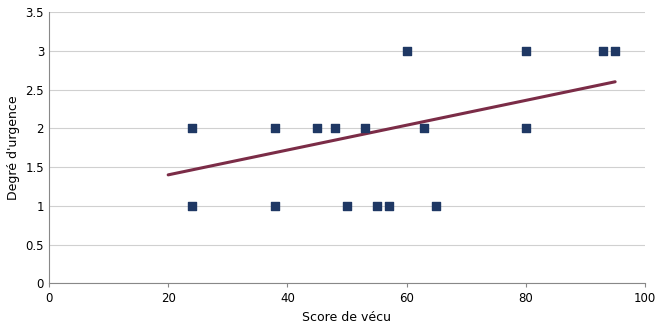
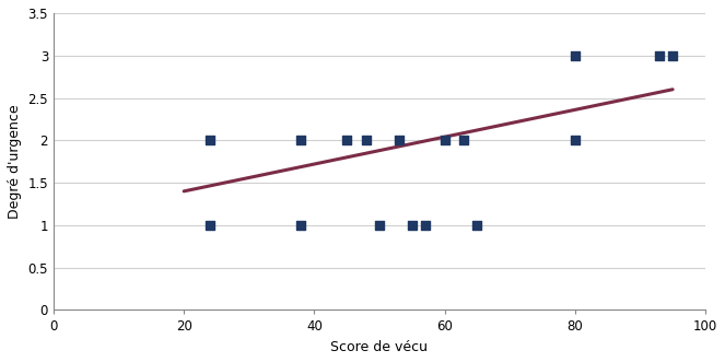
60: 3 -> 2
